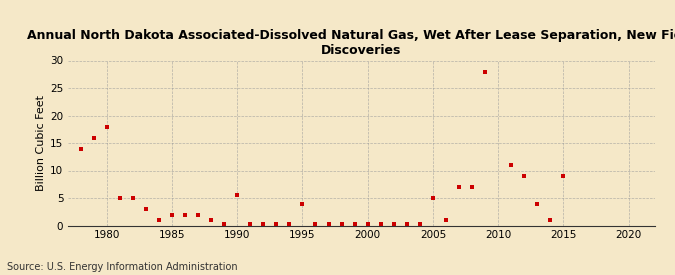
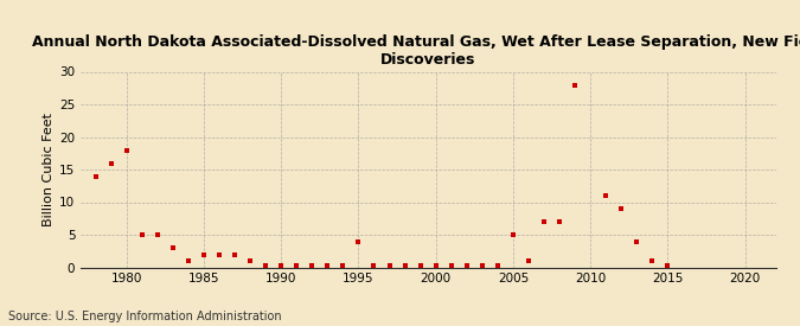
1990: 5.6 -> 0.3
2015: 9.0 -> 0.2
